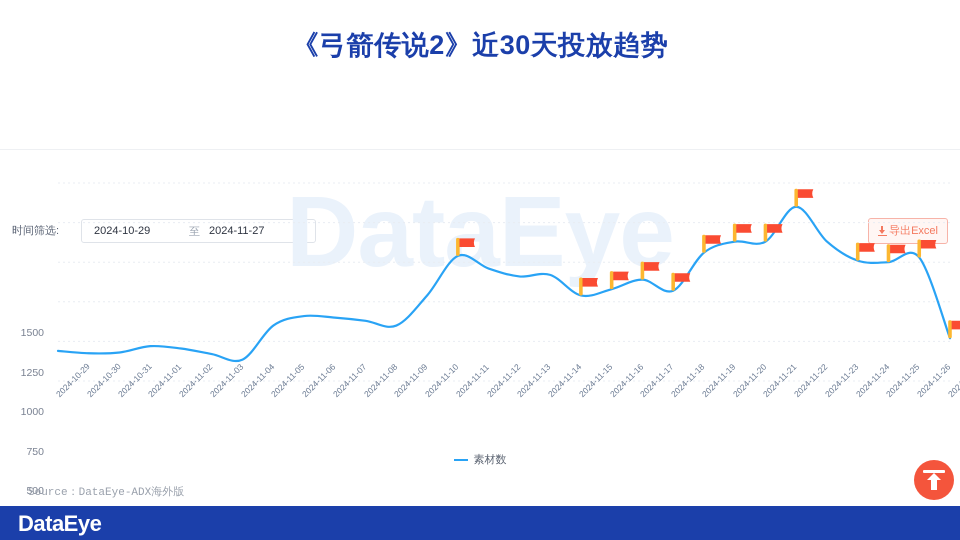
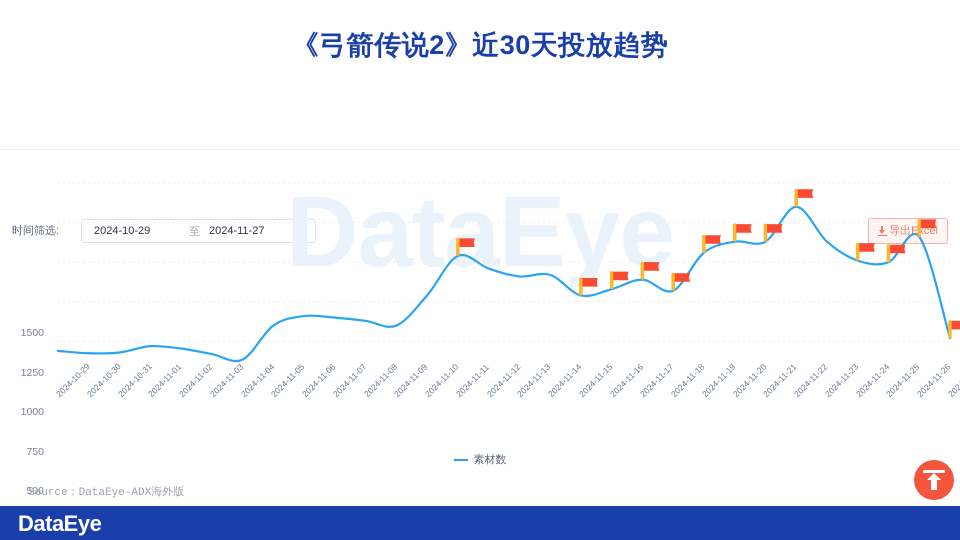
2024-11-26: 1030 -> 1160
